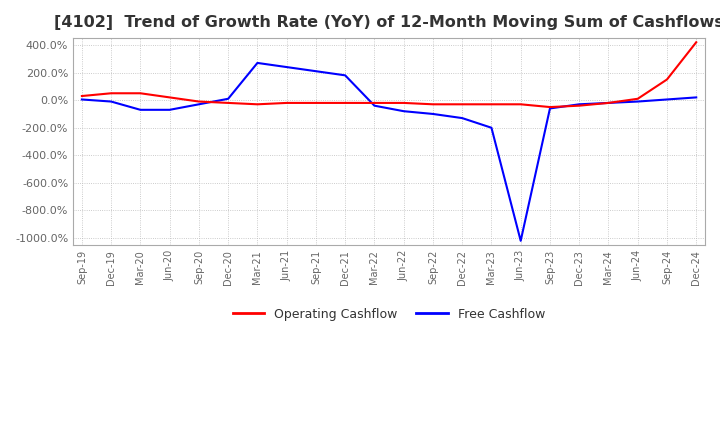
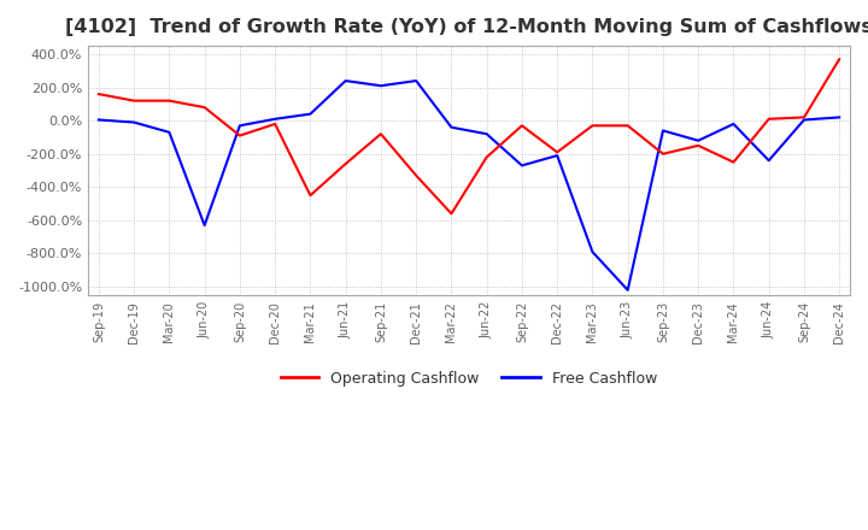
Operating Cashflow/Sep-19: 30% -> 160%
Operating Cashflow/Dec-19: 50% -> 120%
Operating Cashflow/Mar-20: 50% -> 120%
Operating Cashflow/Jun-20: 20% -> 80%
Free Cashflow/Jun-20: -70% -> -630%
Operating Cashflow/Sep-20: -10% -> -90%
Operating Cashflow/Mar-21: -30% -> -450%
Free Cashflow/Mar-21: 270% -> 40%
Operating Cashflow/Jun-21: -20% -> -260%
Operating Cashflow/Sep-21: -20% -> -80%
Operating Cashflow/Dec-21: -20% -> -330%
Free Cashflow/Dec-21: 180% -> 240%
Operating Cashflow/Mar-22: -20% -> -560%
Operating Cashflow/Jun-22: -20% -> -220%
Free Cashflow/Sep-22: -100% -> -270%
Operating Cashflow/Dec-22: -30% -> -190%
Free Cashflow/Dec-22: -130% -> -210%
Free Cashflow/Mar-23: -200% -> -790%
Operating Cashflow/Sep-23: -50% -> -200%
Operating Cashflow/Dec-23: -40% -> -150%
Free Cashflow/Dec-23: -30% -> -120%
Operating Cashflow/Mar-24: -20% -> -250%
Free Cashflow/Jun-24: -10% -> -240%
Operating Cashflow/Sep-24: 150% -> 20%
Operating Cashflow/Dec-24: 420% -> 370%
